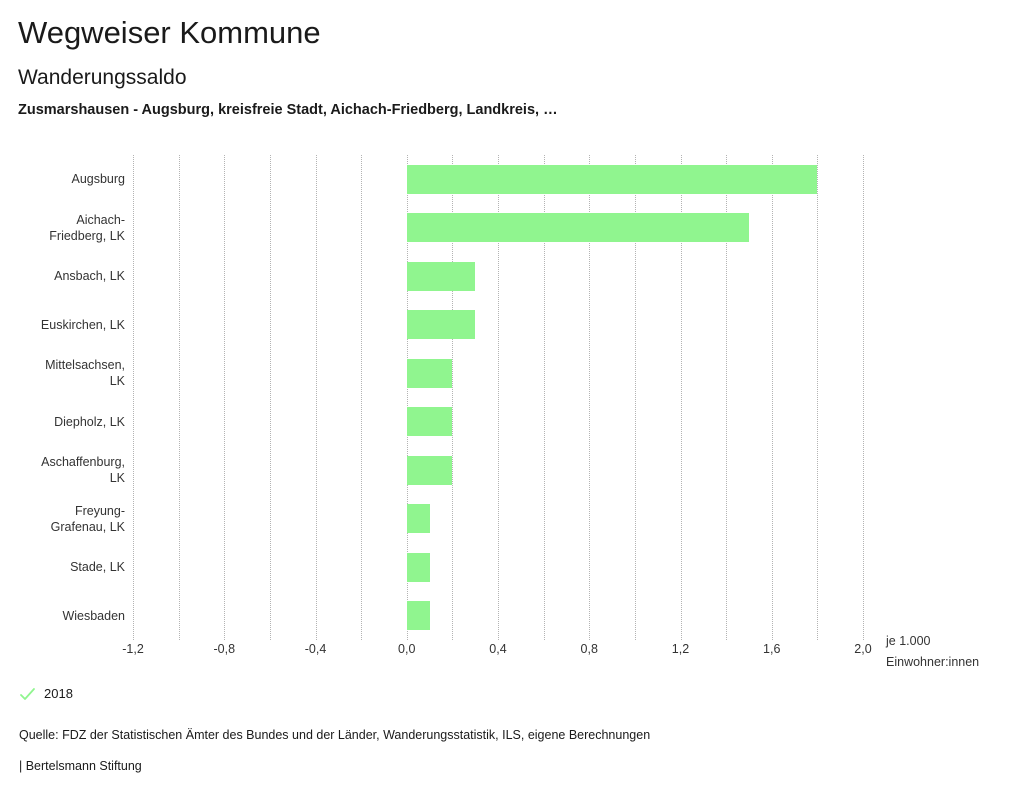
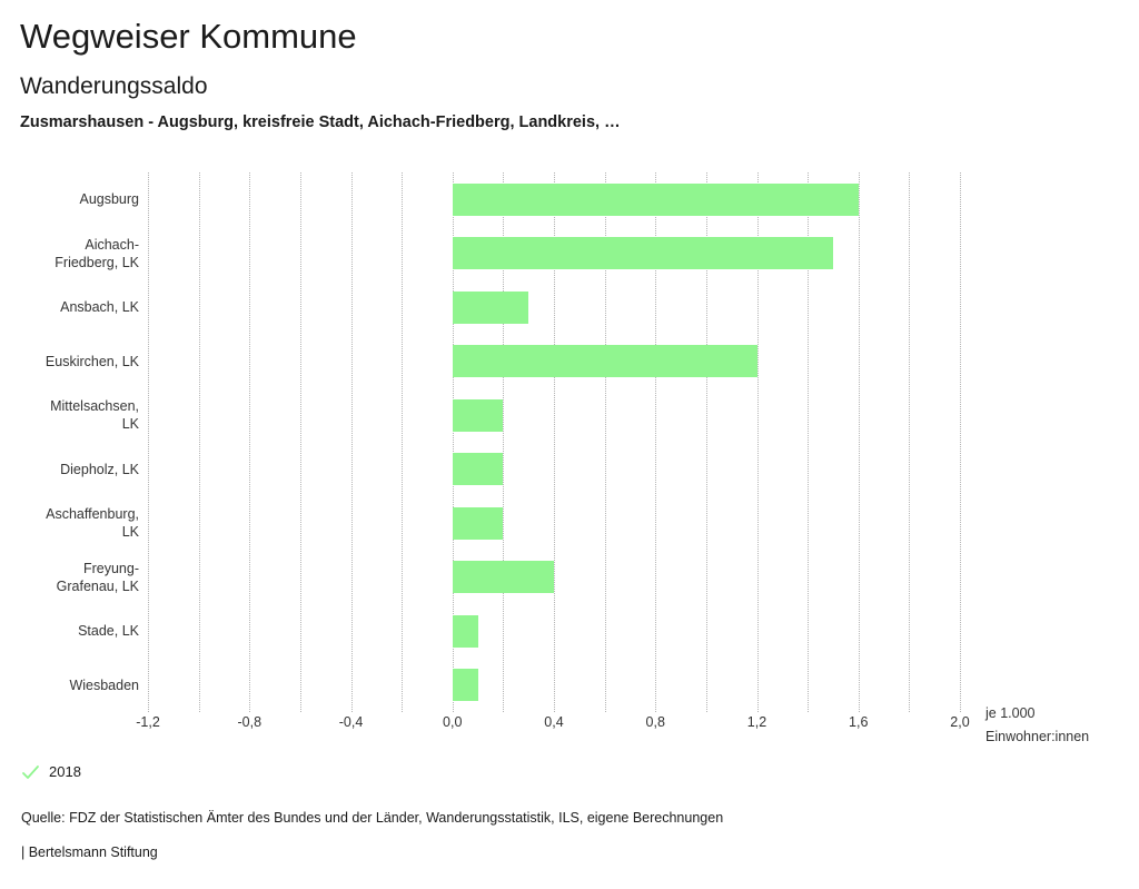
Augsburg: 1,8 -> 1,6
Euskirchen, LK: 0,3 -> 1,2
Freyung- Grafenau, LK: 0,1 -> 0,4
